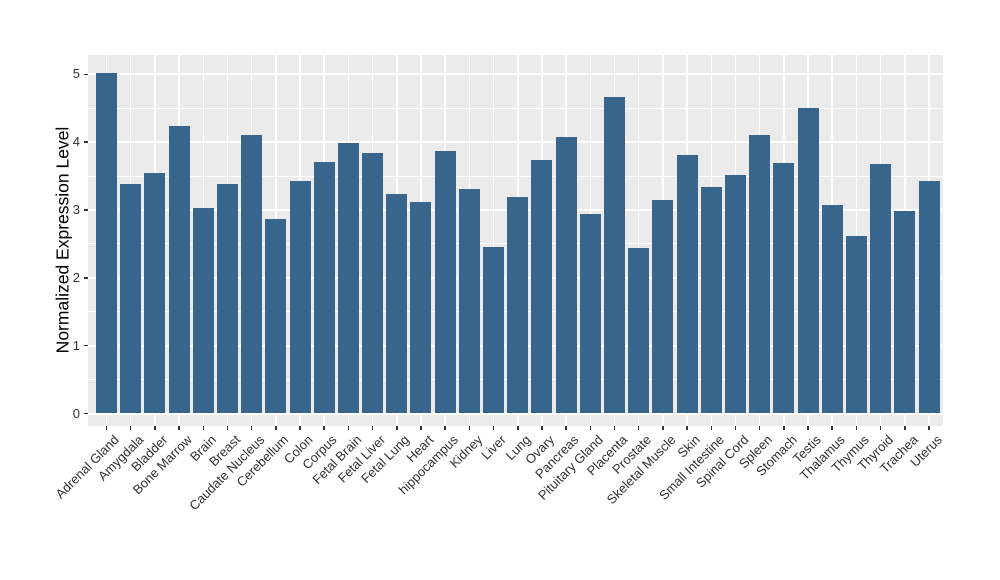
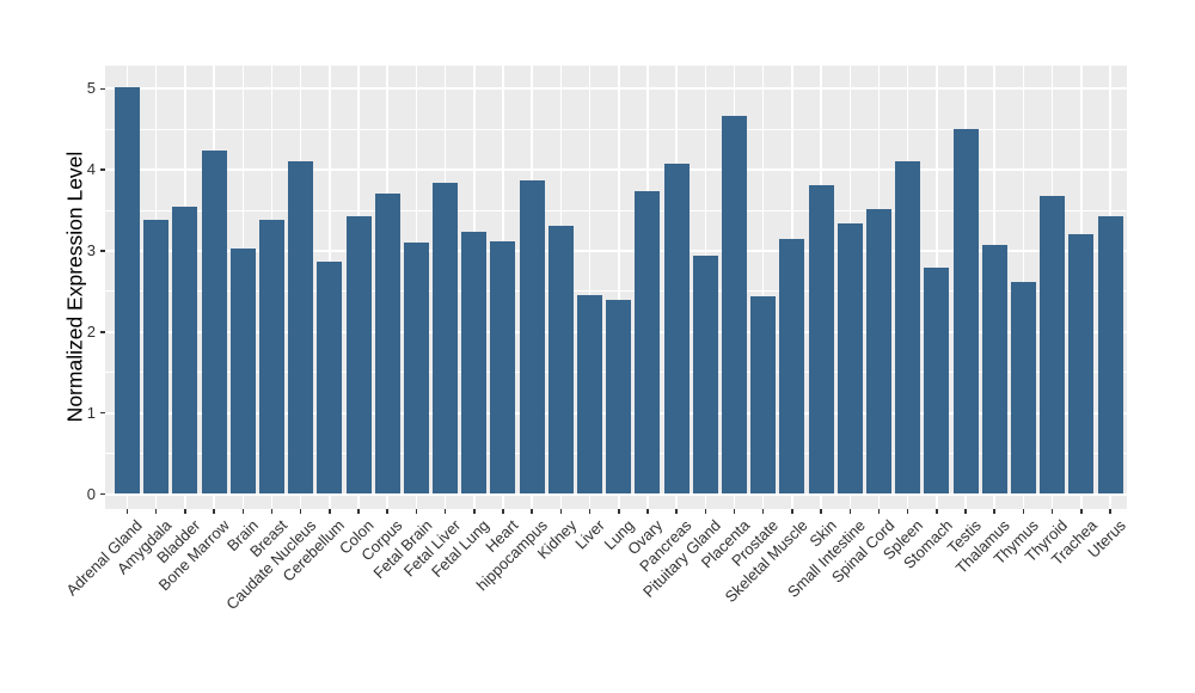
Fetal Brain: 4.0 -> 3.1
Lung: 3.2 -> 2.4
Stomach: 3.7 -> 2.8
Trachea: 3.0 -> 3.2
